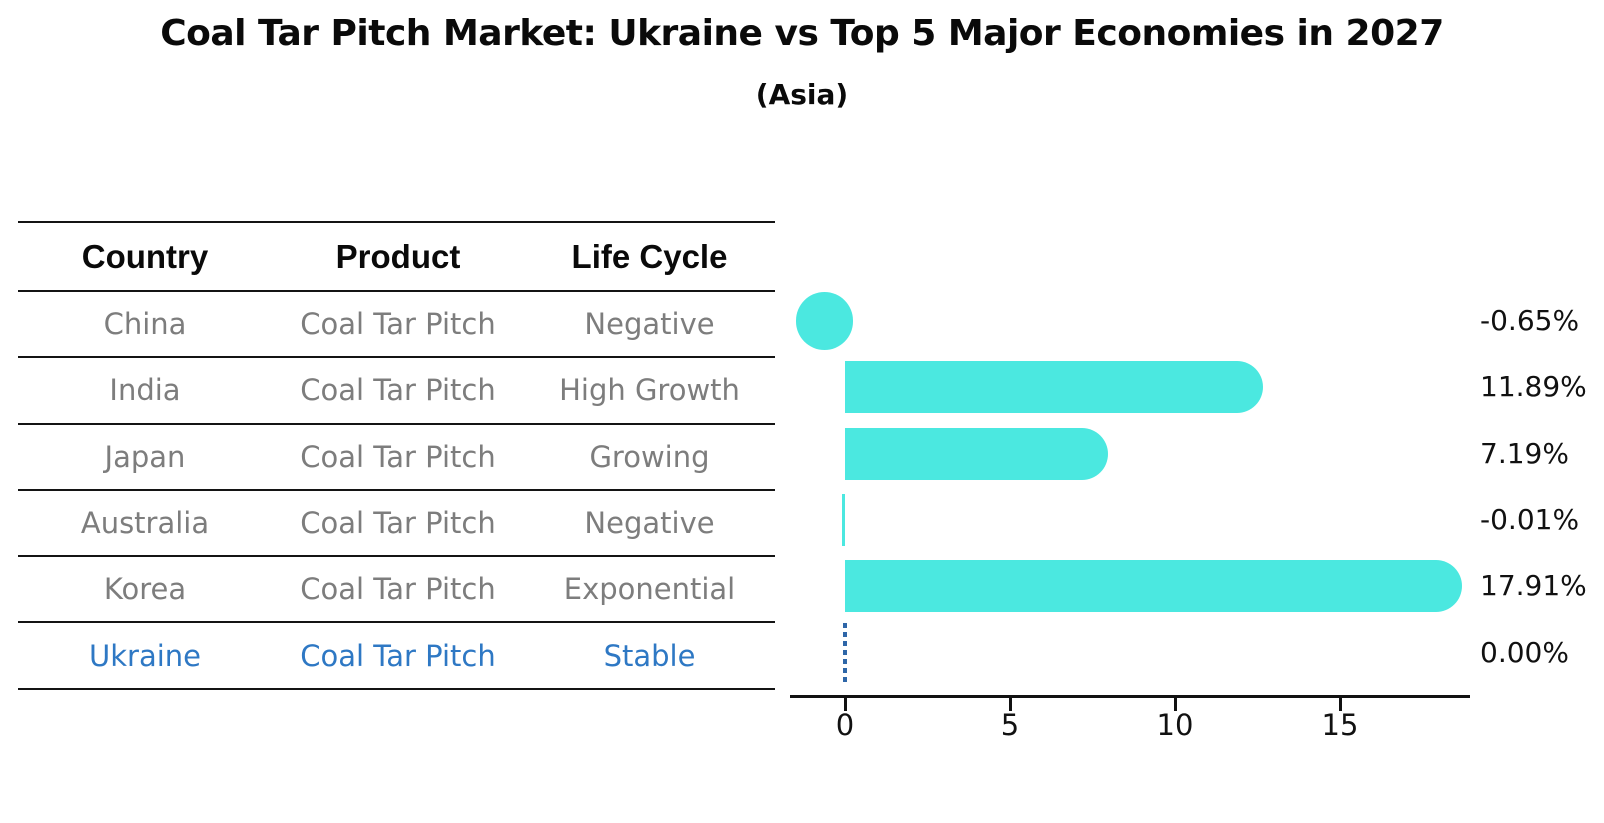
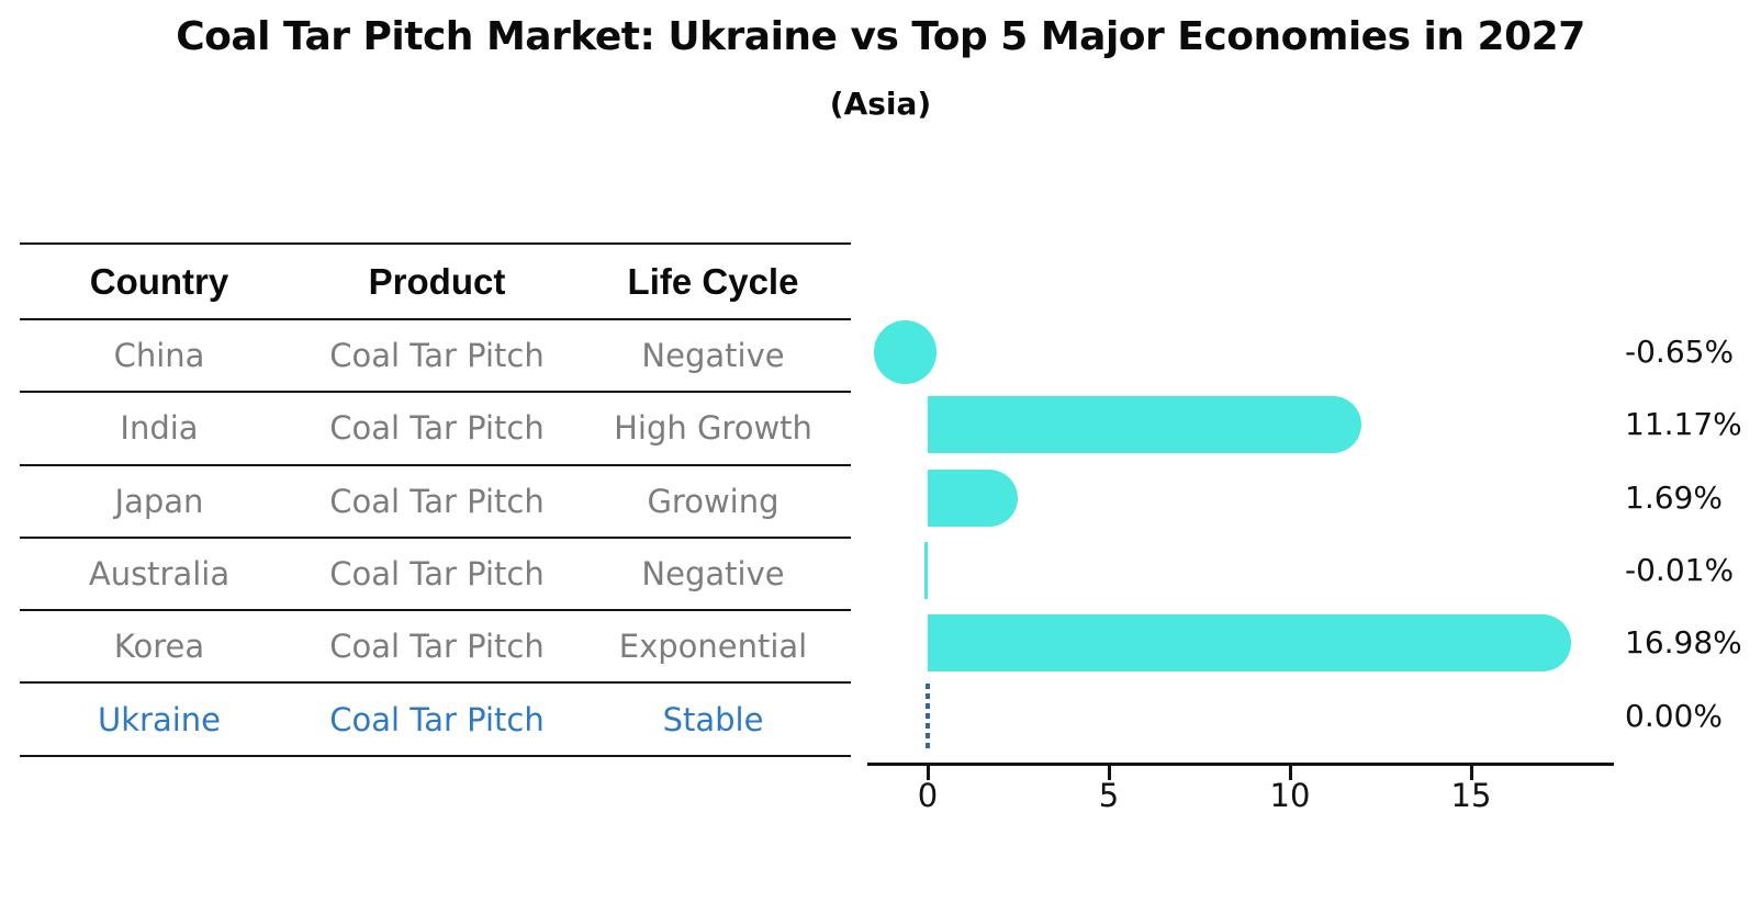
India: 11.89% -> 11.17%
Japan: 7.19% -> 1.69%
Korea: 17.91% -> 16.98%
